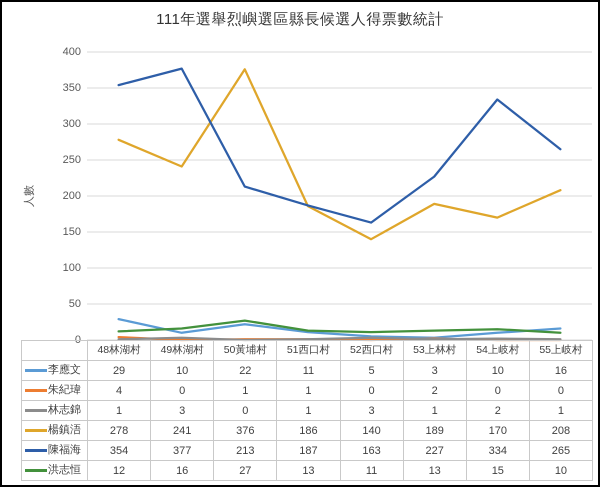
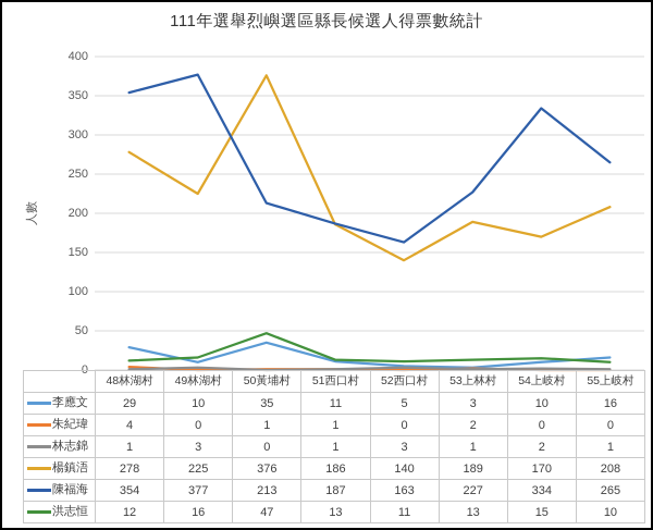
楊鎮浯/49林湖村: 241 -> 225
李應文/50黃埔村: 22 -> 35
洪志恒/50黃埔村: 27 -> 47
